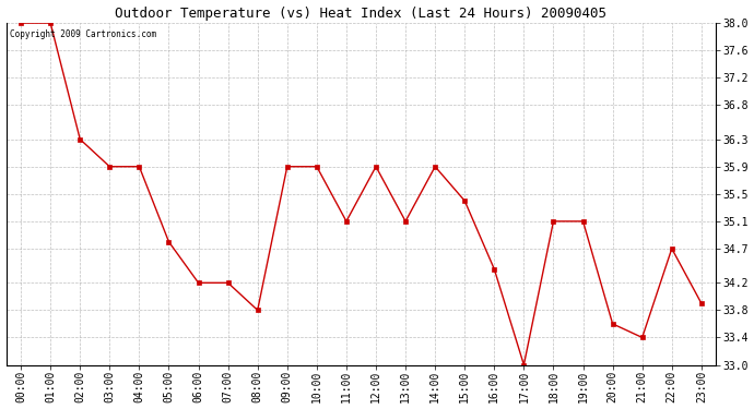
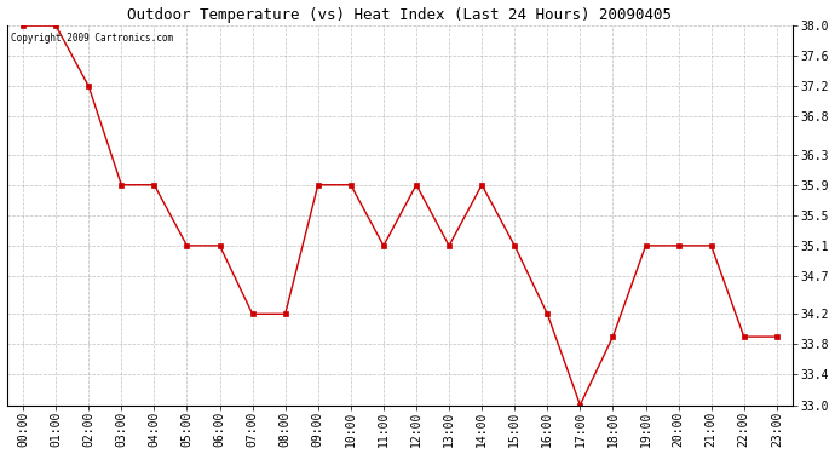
02:00: 36.3 -> 37.2
05:00: 34.8 -> 35.1
06:00: 34.2 -> 35.1
08:00: 33.8 -> 34.2
15:00: 35.4 -> 35.1
16:00: 34.4 -> 34.2
18:00: 35.1 -> 33.9
20:00: 33.6 -> 35.1
21:00: 33.4 -> 35.1
22:00: 34.7 -> 33.9
